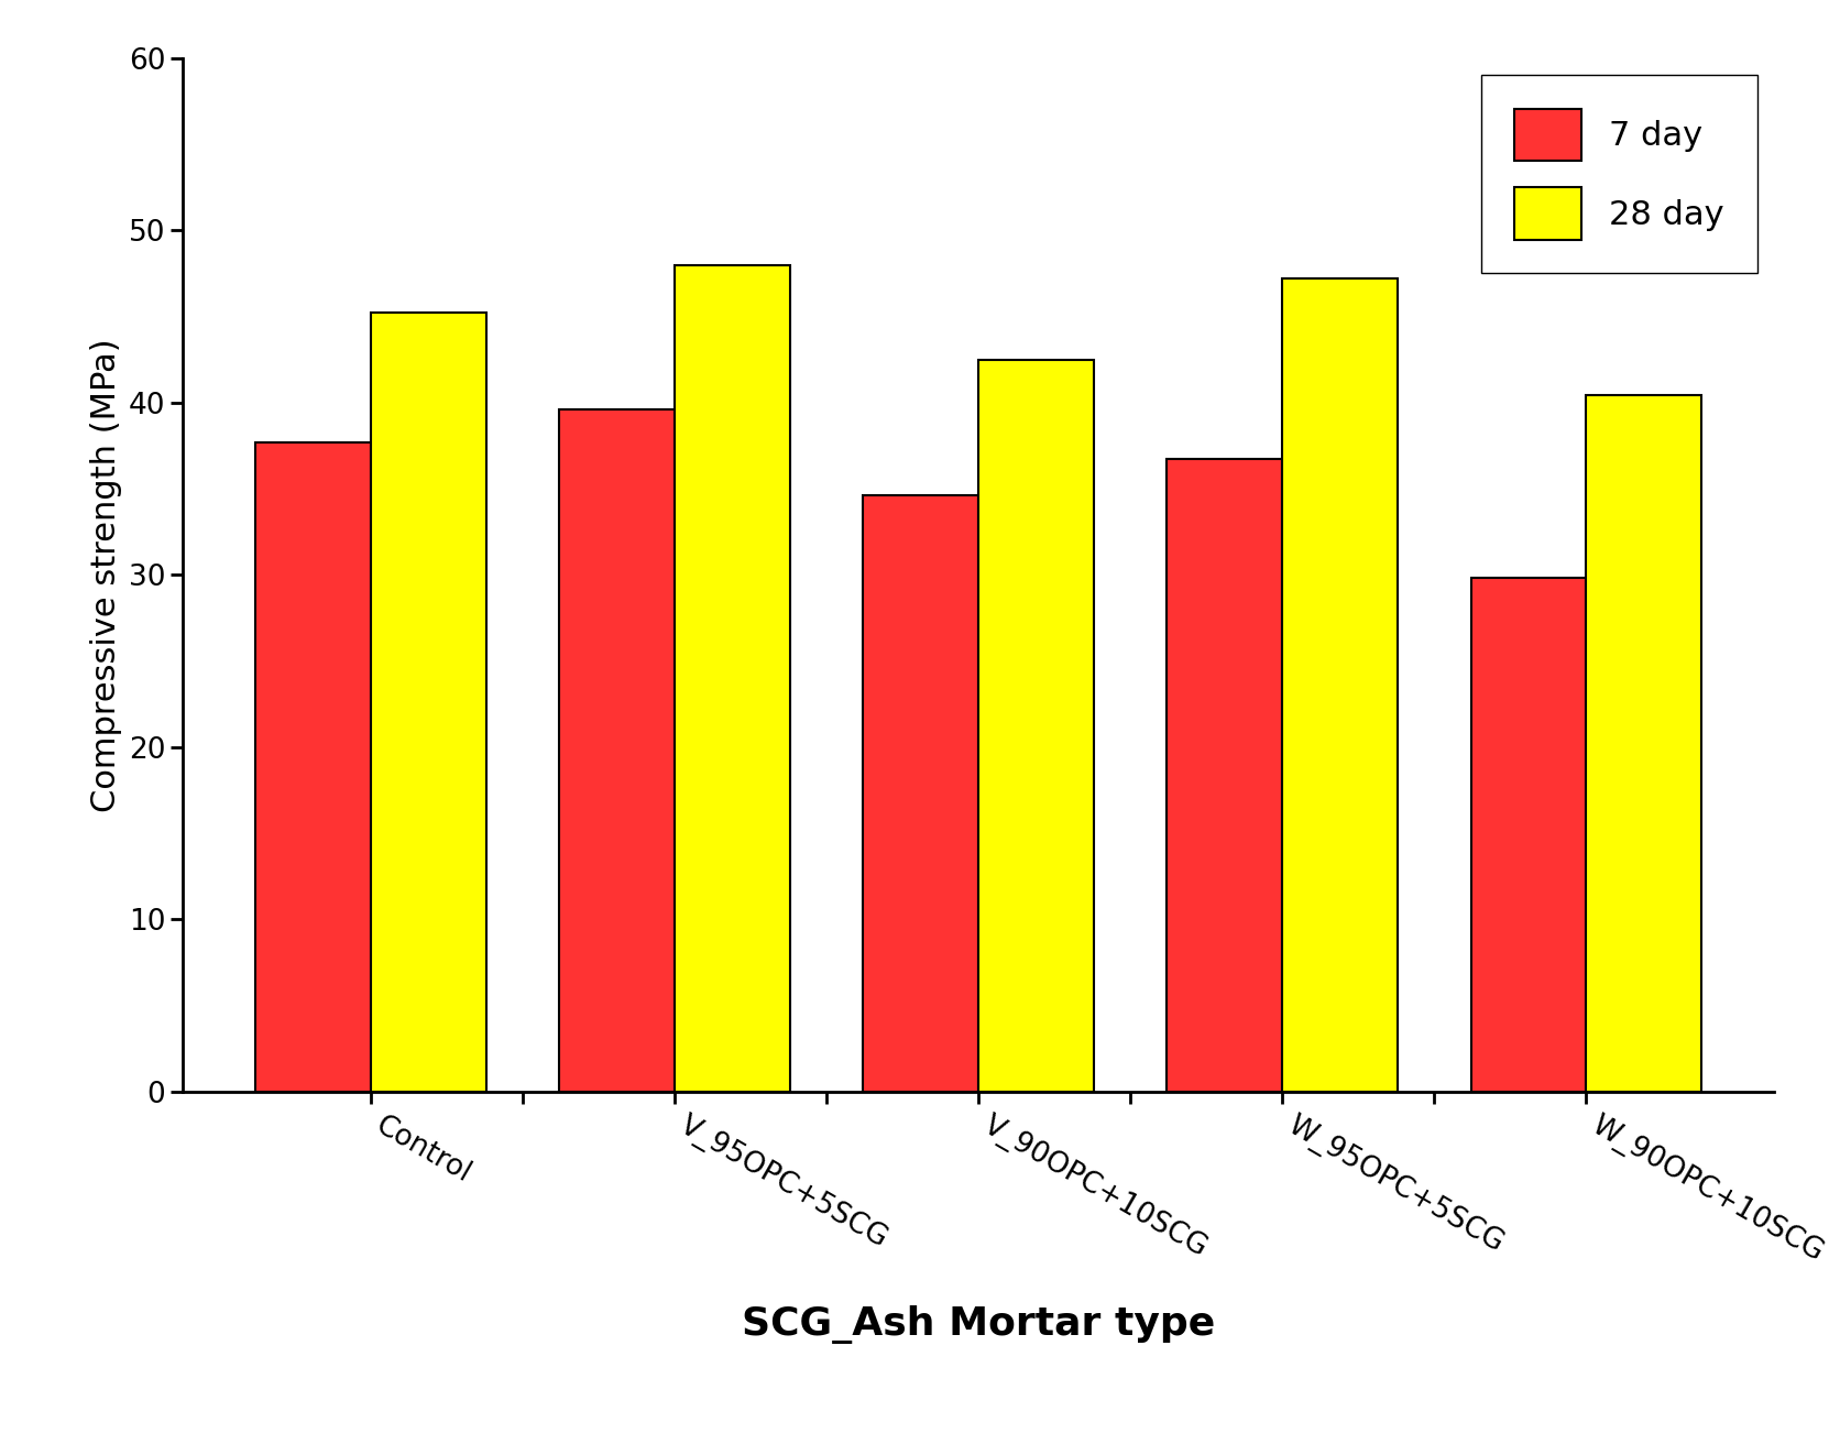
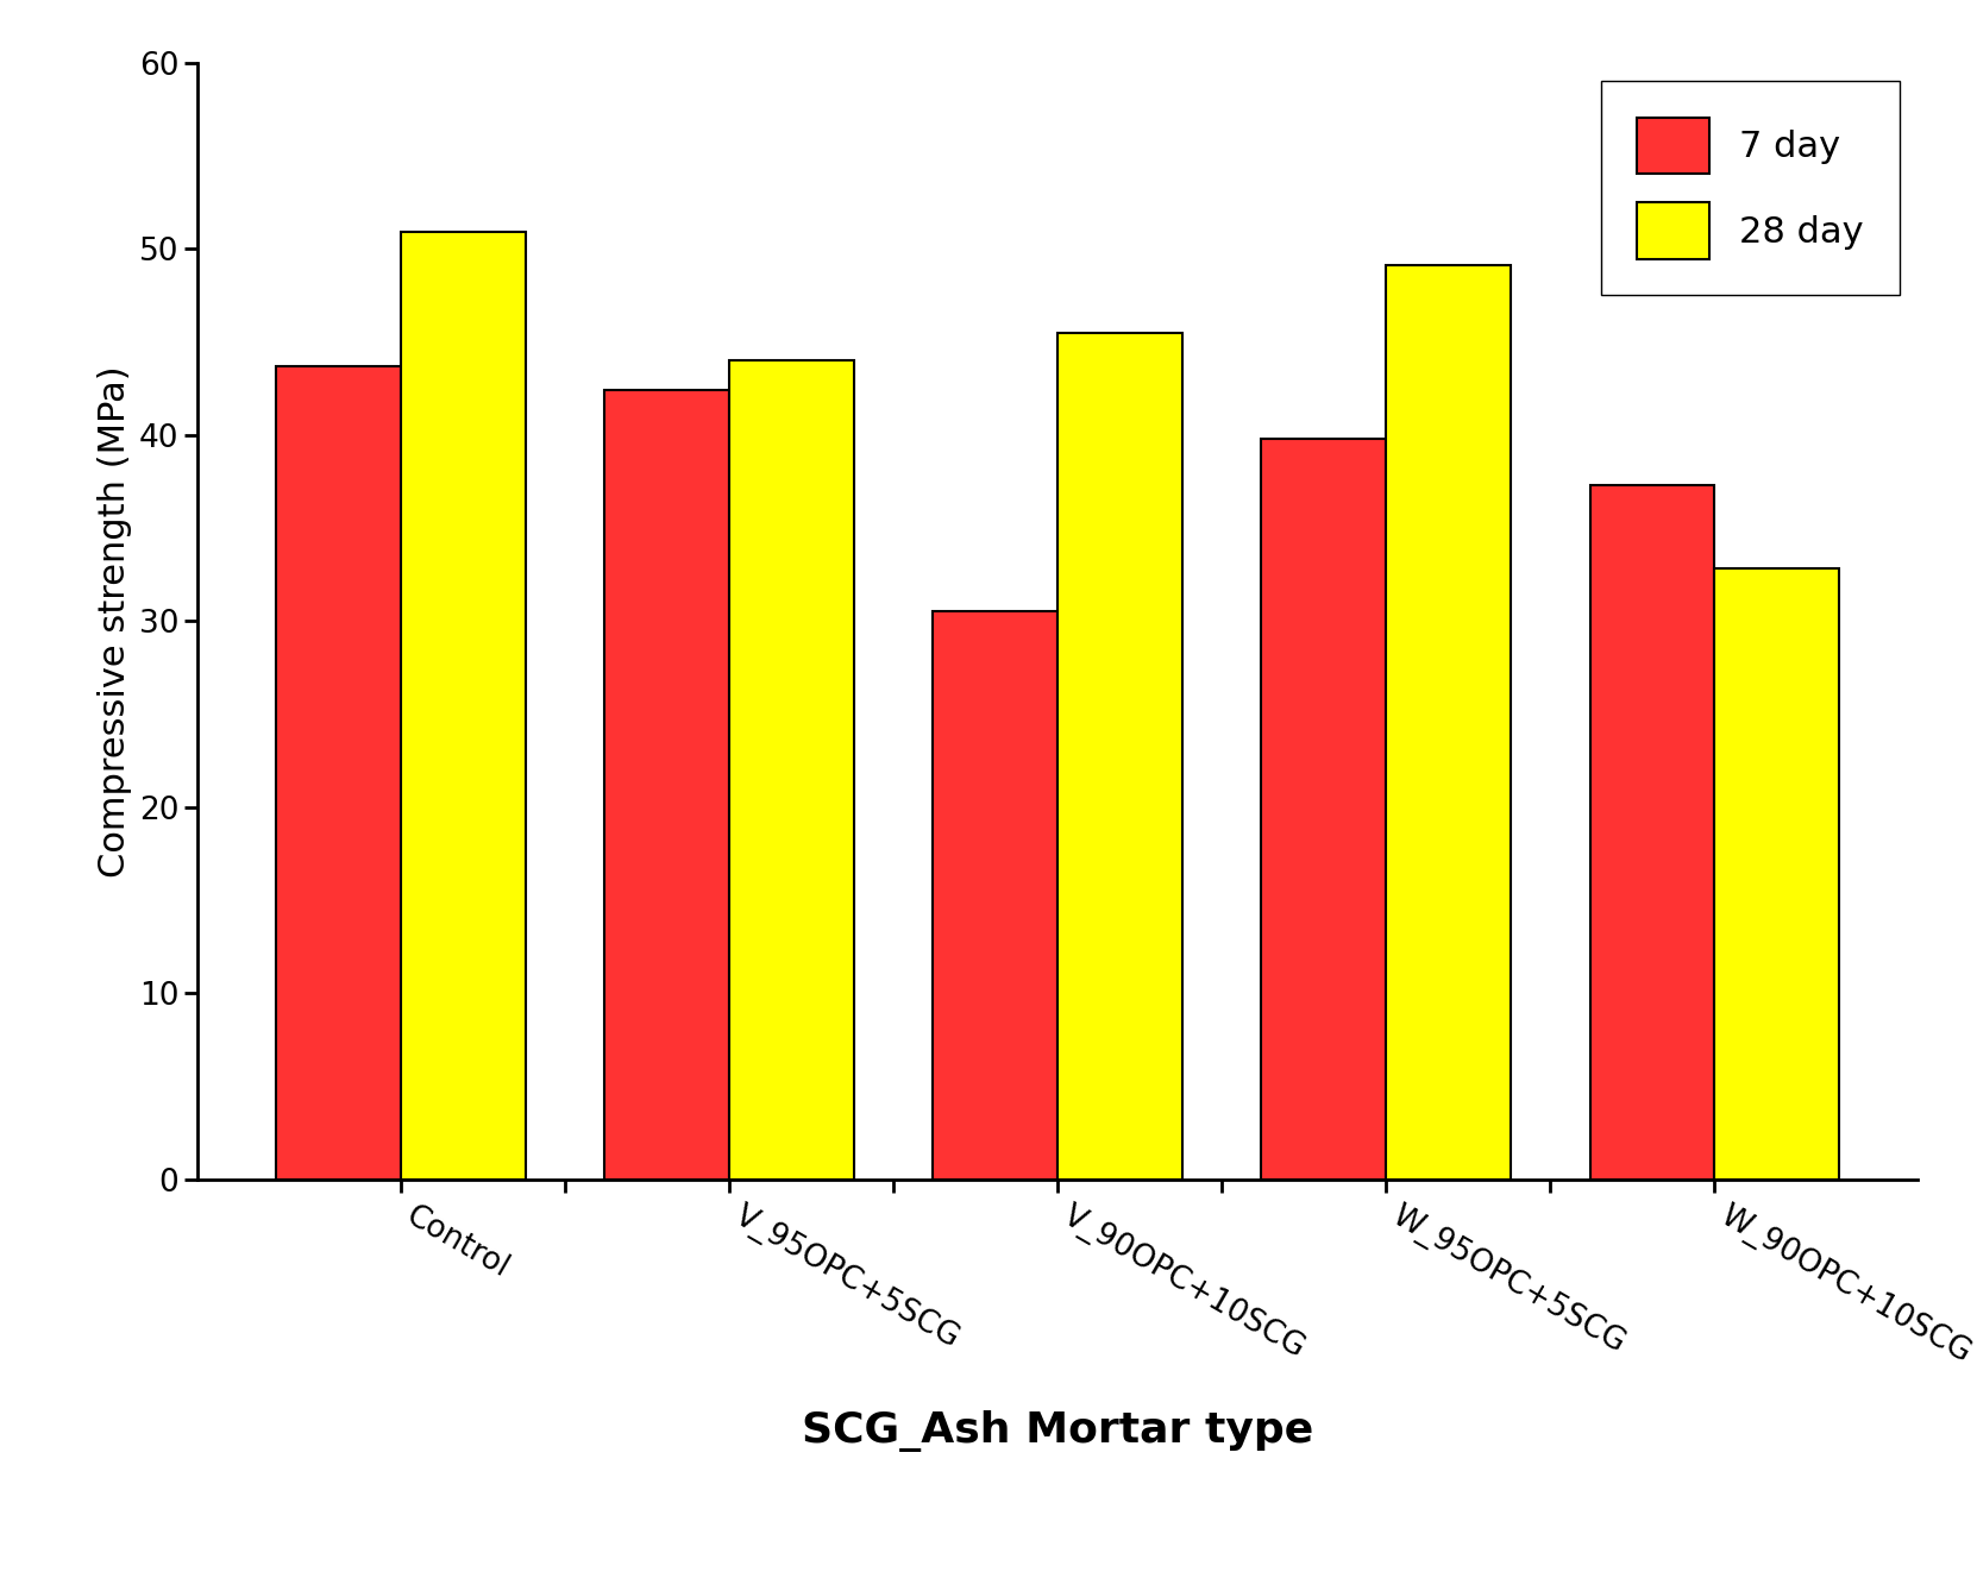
7 day/Control: 37.7 -> 43.7
28 day/Control: 45.2 -> 50.9
7 day/V_95OPC+5SCG: 39.6 -> 42.4
28 day/V_95OPC+5SCG: 48.0 -> 44.0
7 day/V_90OPC+10SCG: 34.6 -> 30.5
28 day/V_90OPC+10SCG: 42.5 -> 45.5
7 day/W_95OPC+5SCG: 36.7 -> 39.8
28 day/W_95OPC+5SCG: 47.2 -> 49.1
7 day/W_90OPC+10SCG: 29.8 -> 37.3
28 day/W_90OPC+10SCG: 40.4 -> 32.8
